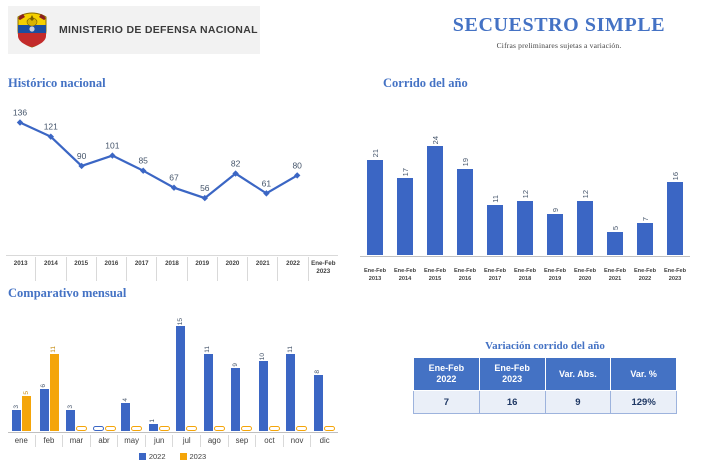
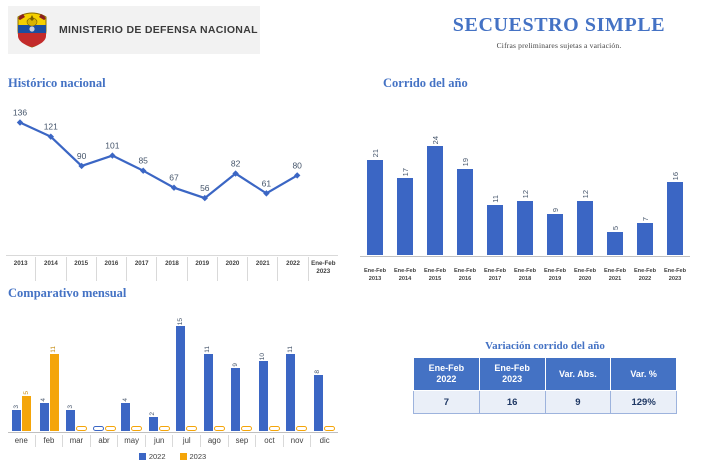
Comparativo mensual/2022/feb: 6 -> 4
Comparativo mensual/2022/jun: 1 -> 2
